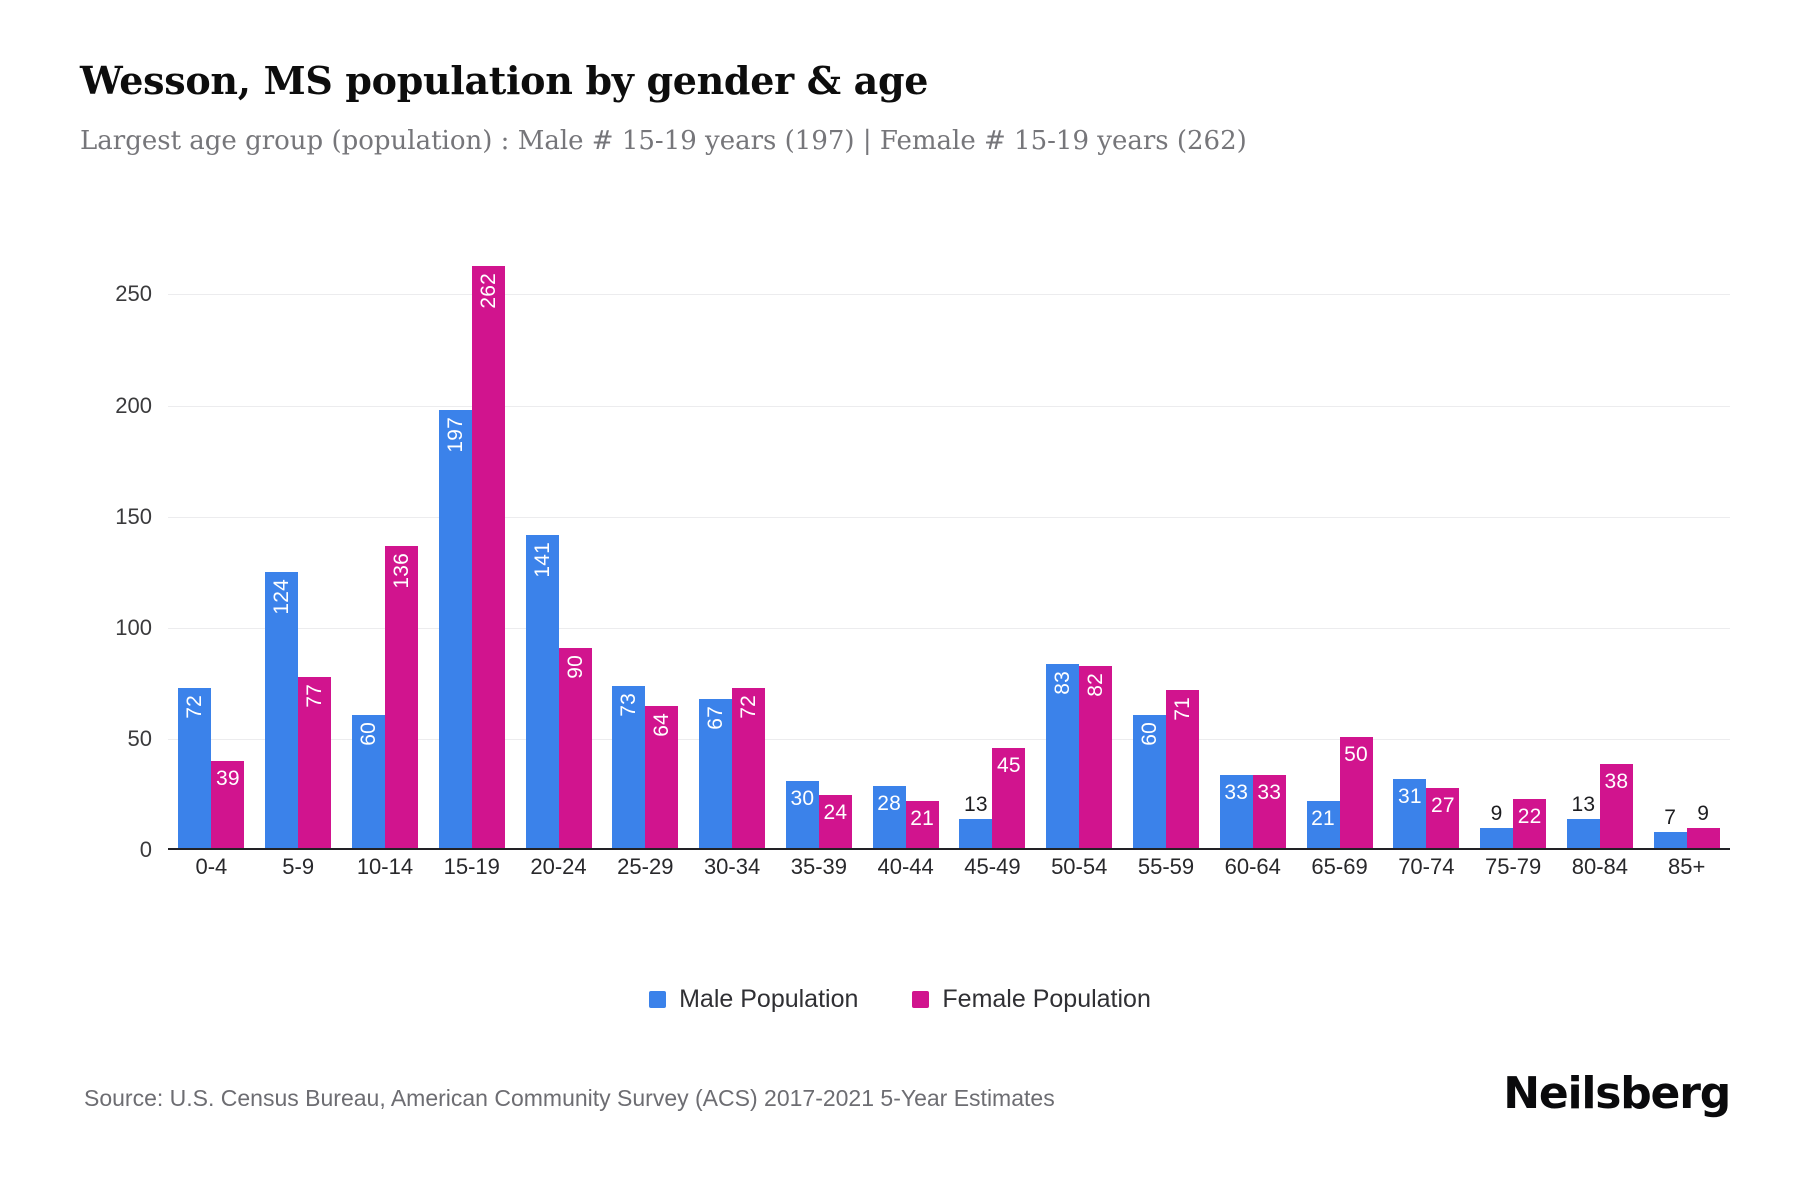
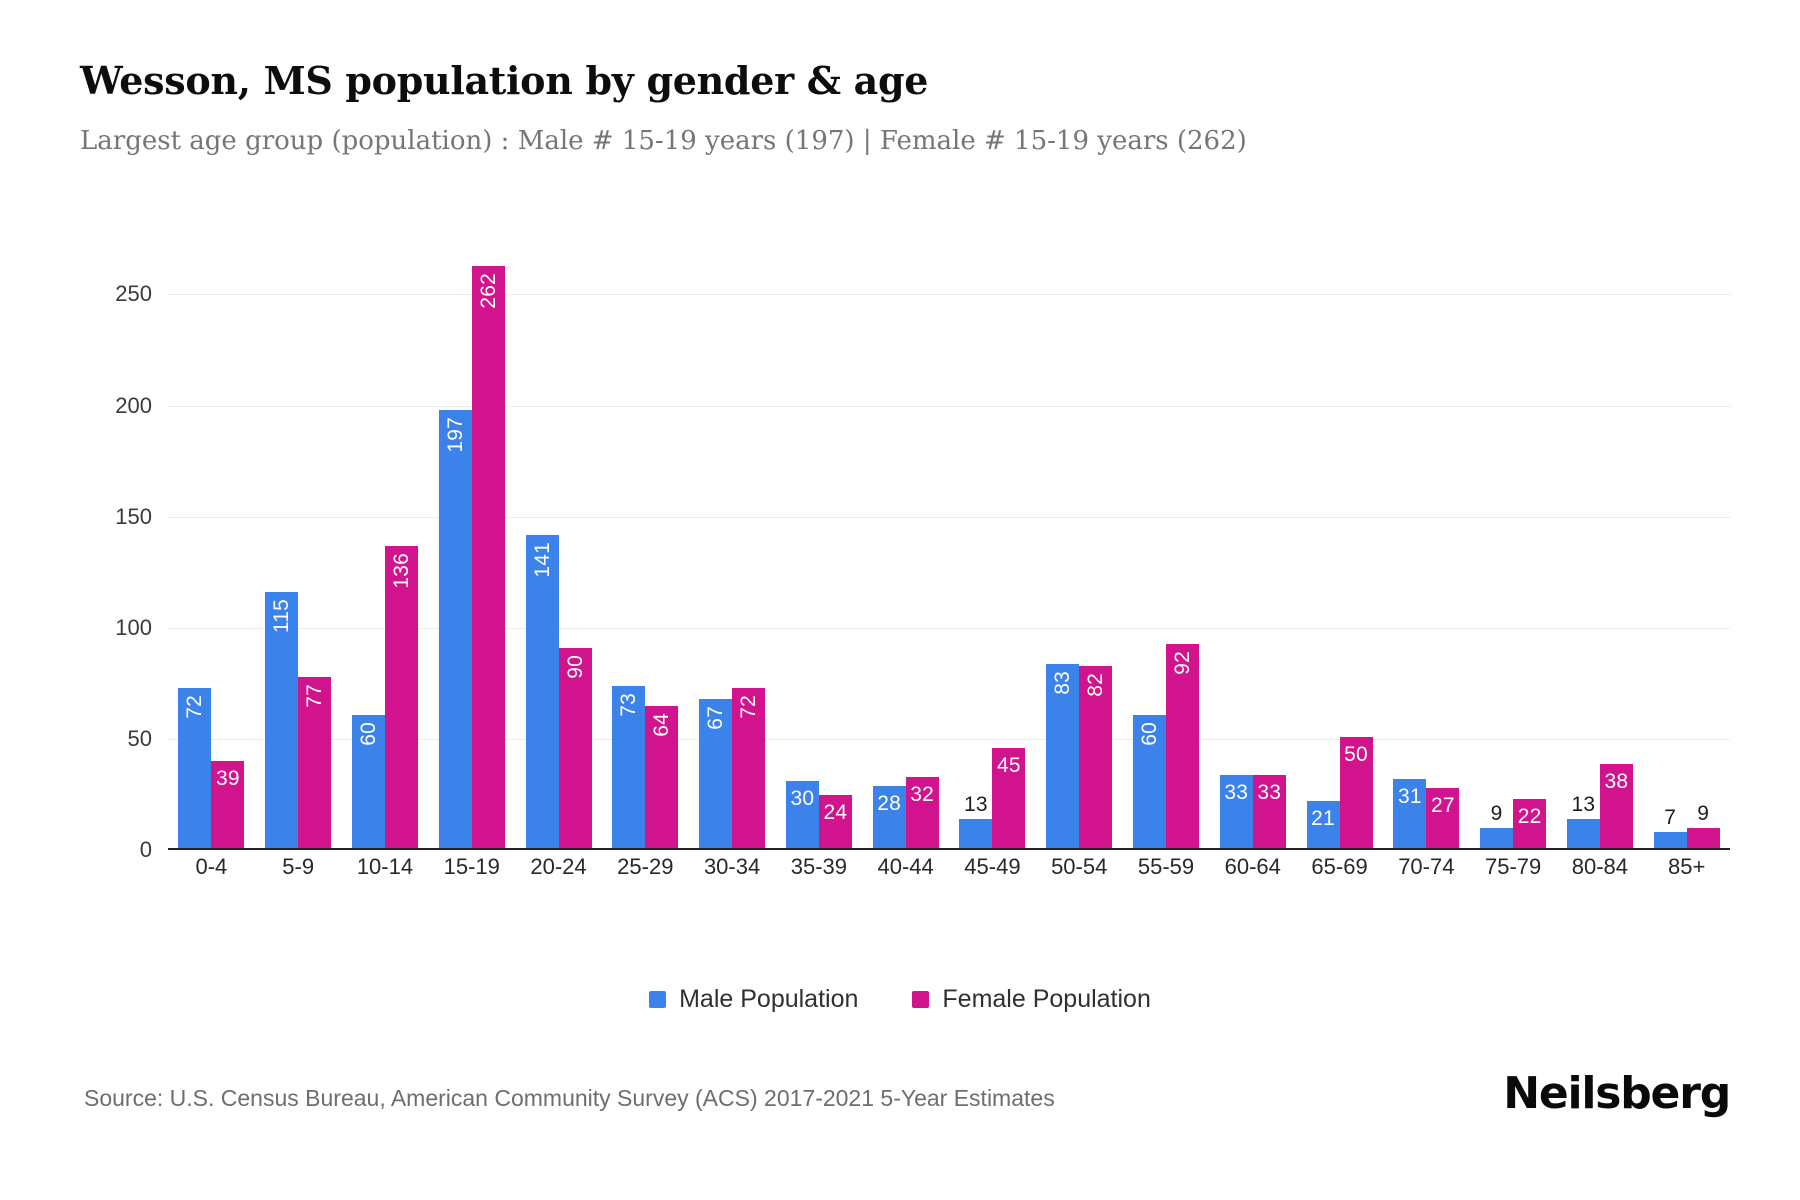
Male Population/5-9: 124 -> 115
Female Population/40-44: 21 -> 32
Female Population/55-59: 71 -> 92
